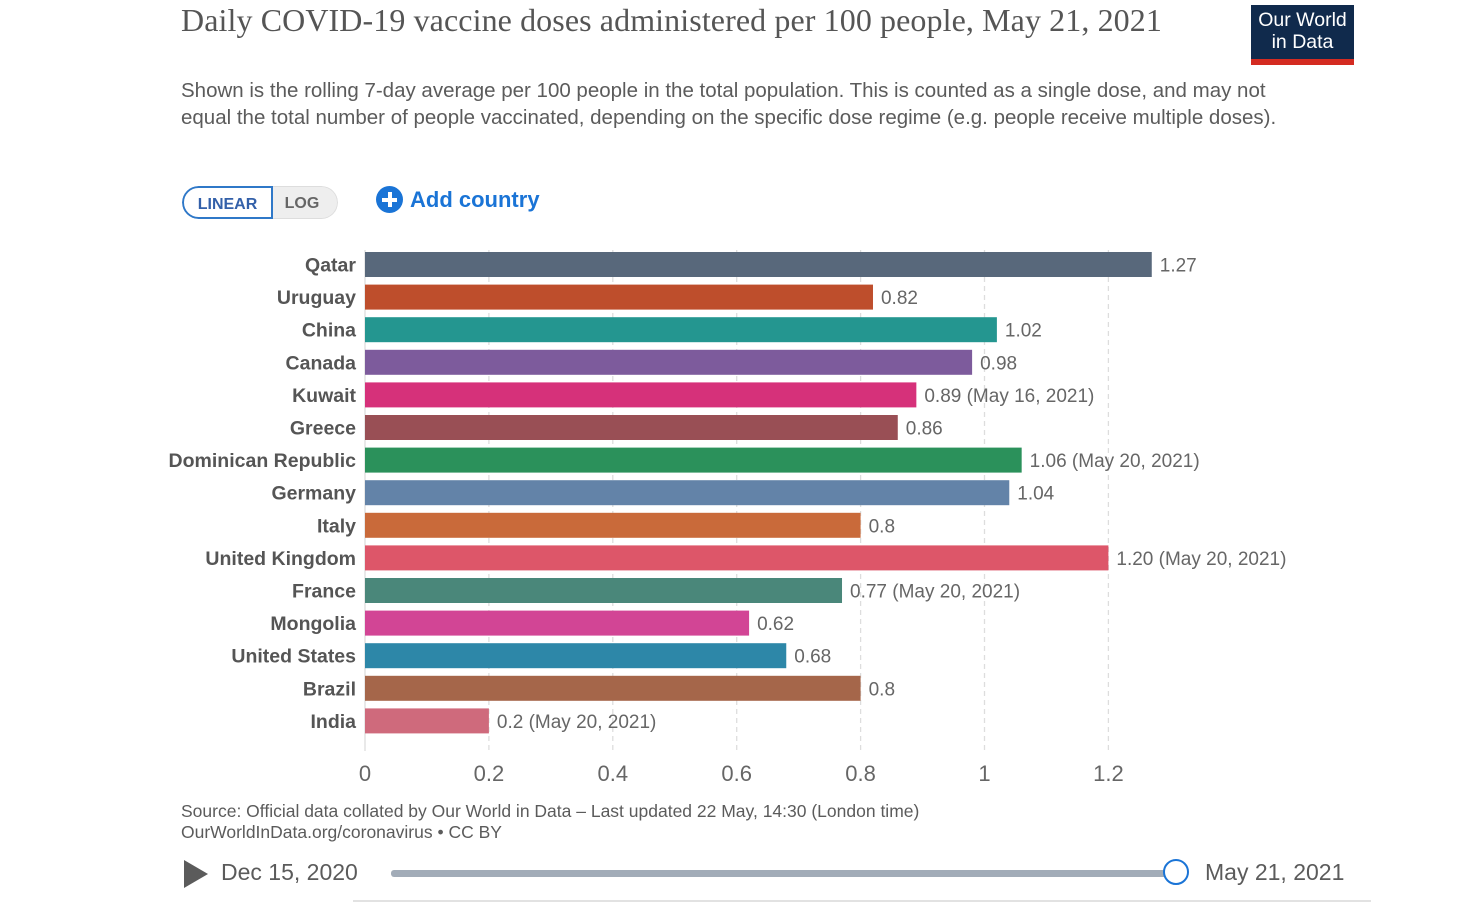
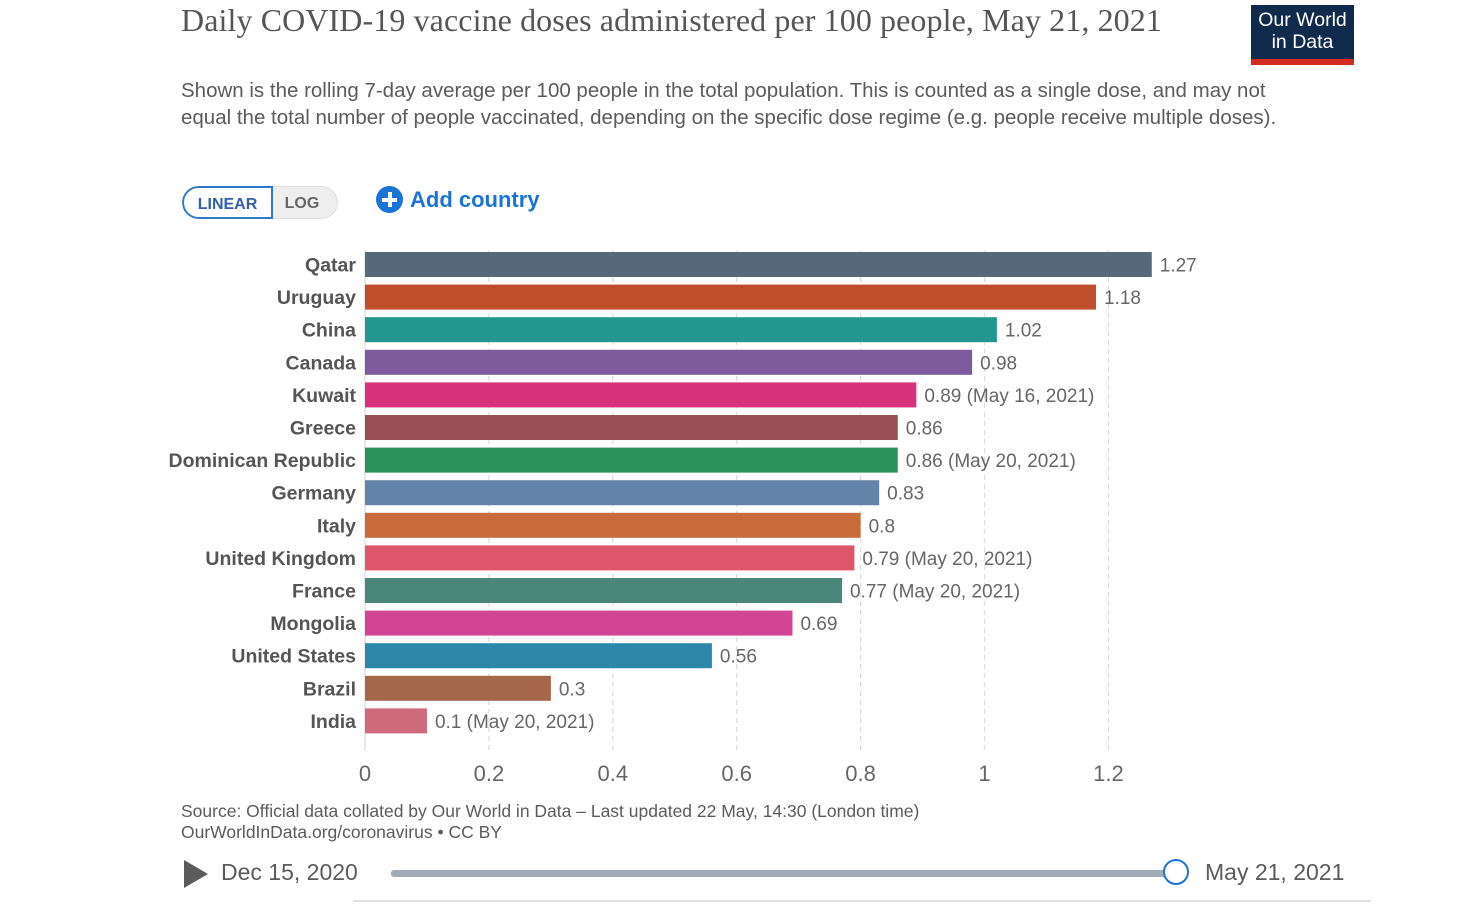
Uruguay: 0.82 -> 1.18
Dominican Republic: 1.06 -> 0.86
Germany: 1.04 -> 0.83
United Kingdom: 1.20 -> 0.79
Mongolia: 0.62 -> 0.69
United States: 0.68 -> 0.56
Brazil: 0.8 -> 0.3
India: 0.2 -> 0.1
